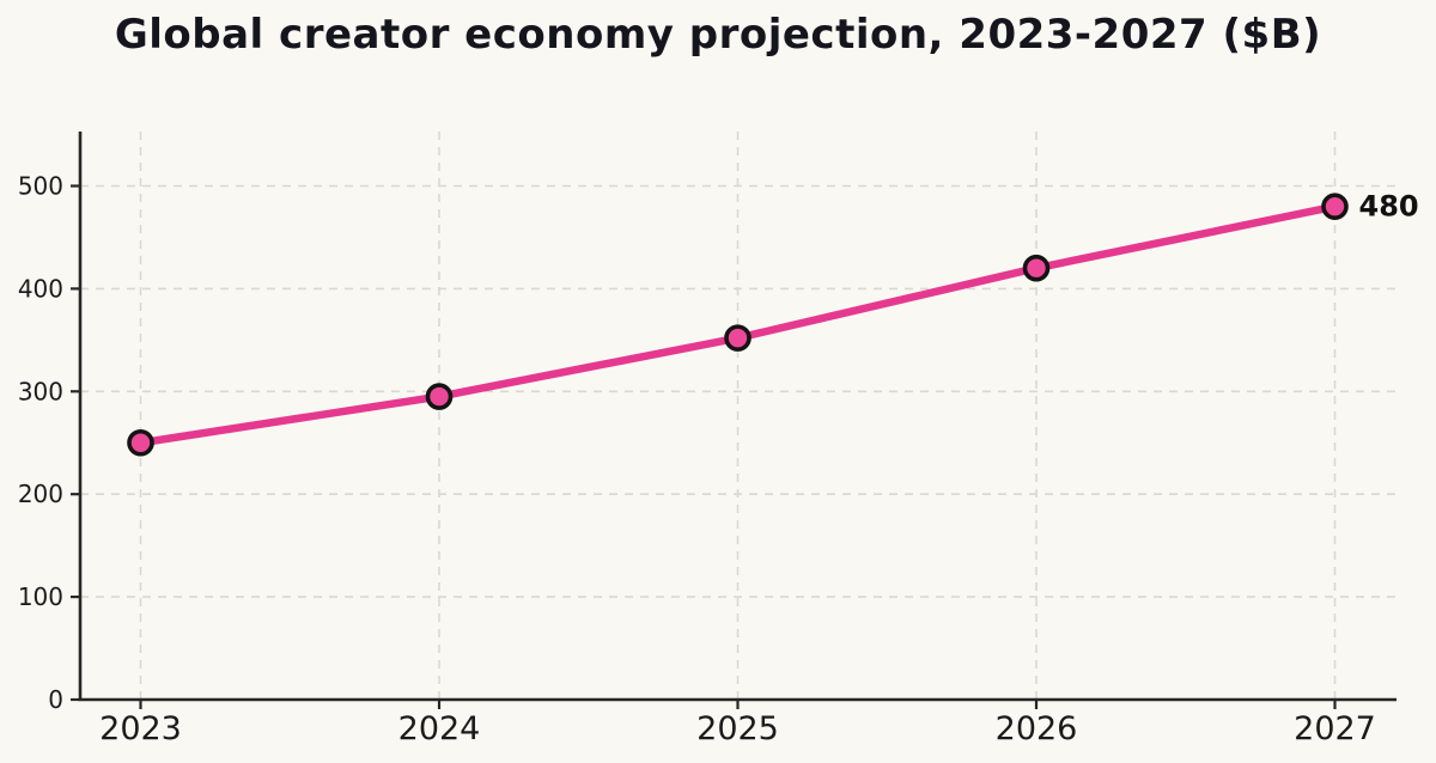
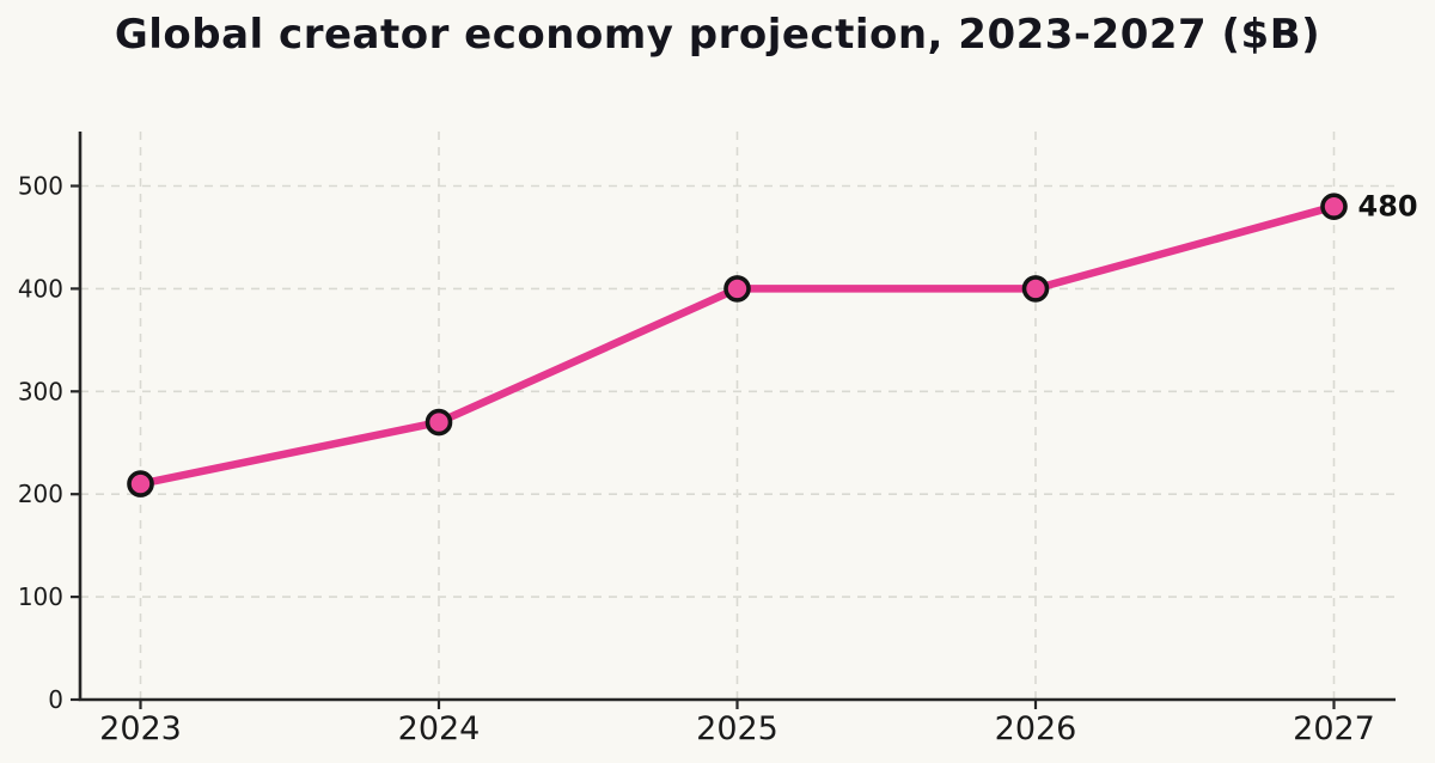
2023: 250 -> 210
2024: 300 -> 270
2025: 350 -> 400
2026: 420 -> 400
